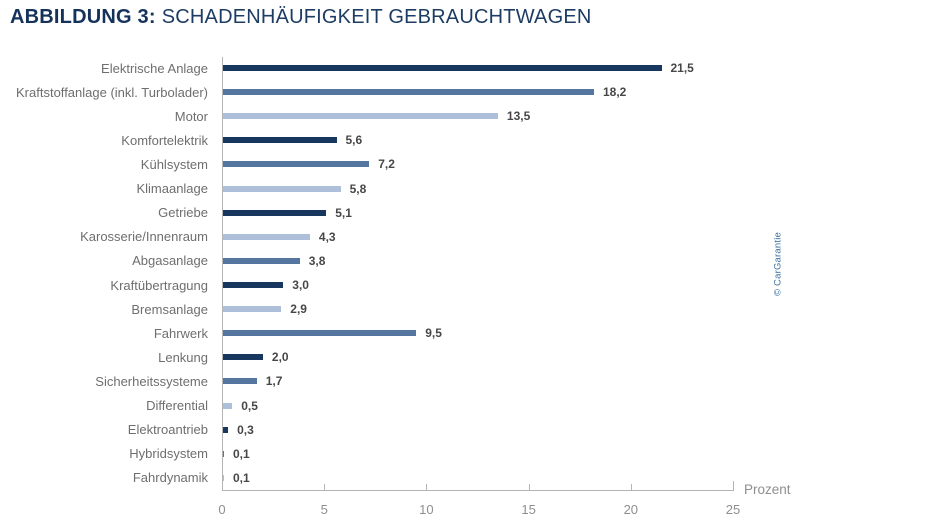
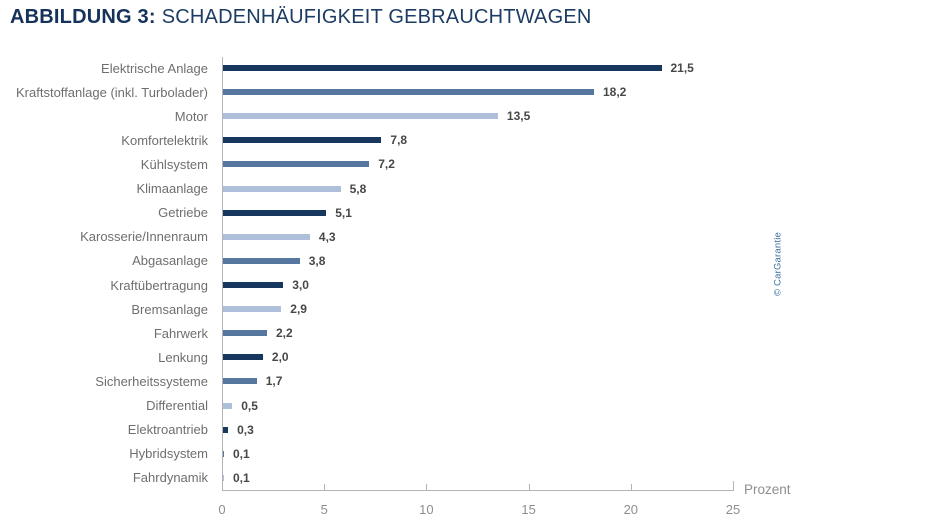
Komfortelektrik: 5,6 -> 7,8
Fahrwerk: 9,5 -> 2,2
